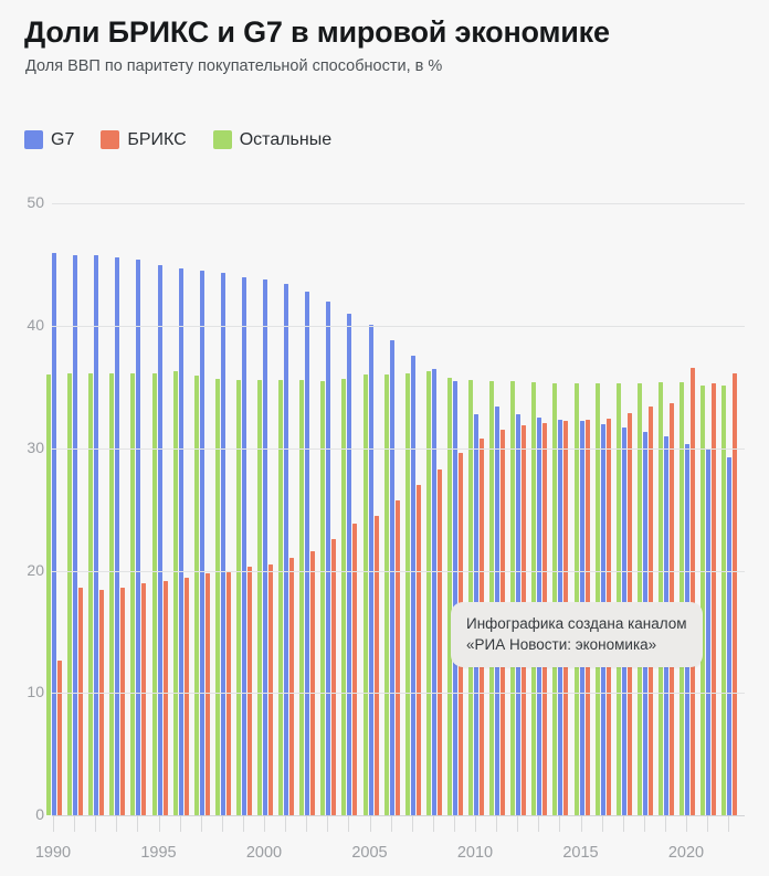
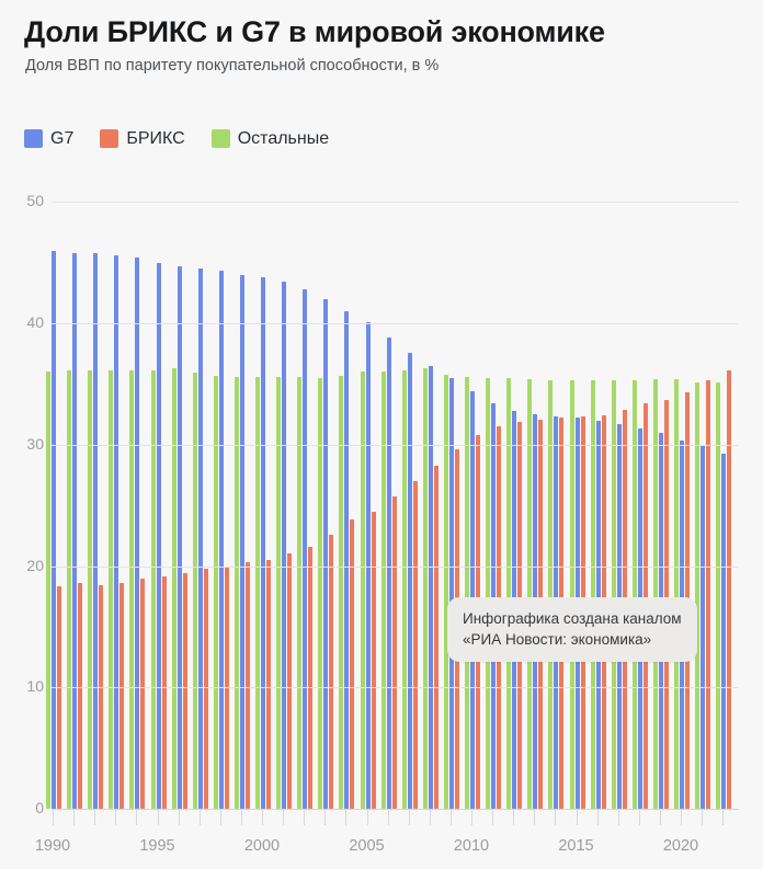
БРИКС/1990: 12.6 -> 18.3
G7/2010: 32.8 -> 34.4
БРИКС/2020: 36.6 -> 34.3
